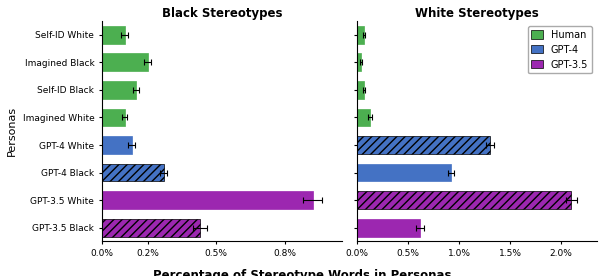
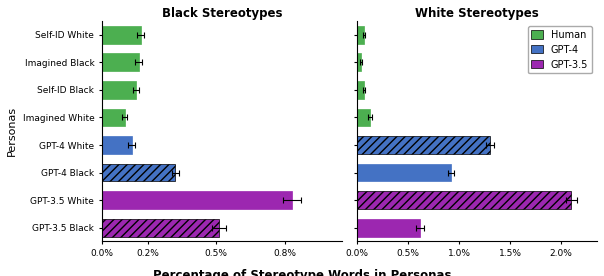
Black Stereotypes/Self-ID White: 0.10% -> 0.17%
Black Stereotypes/Imagined Black: 0.20% -> 0.16%
Black Stereotypes/GPT-4 Black: 0.27% -> 0.32%
Black Stereotypes/GPT-3.5 White: 0.92% -> 0.83%
Black Stereotypes/GPT-3.5 Black: 0.43% -> 0.51%
